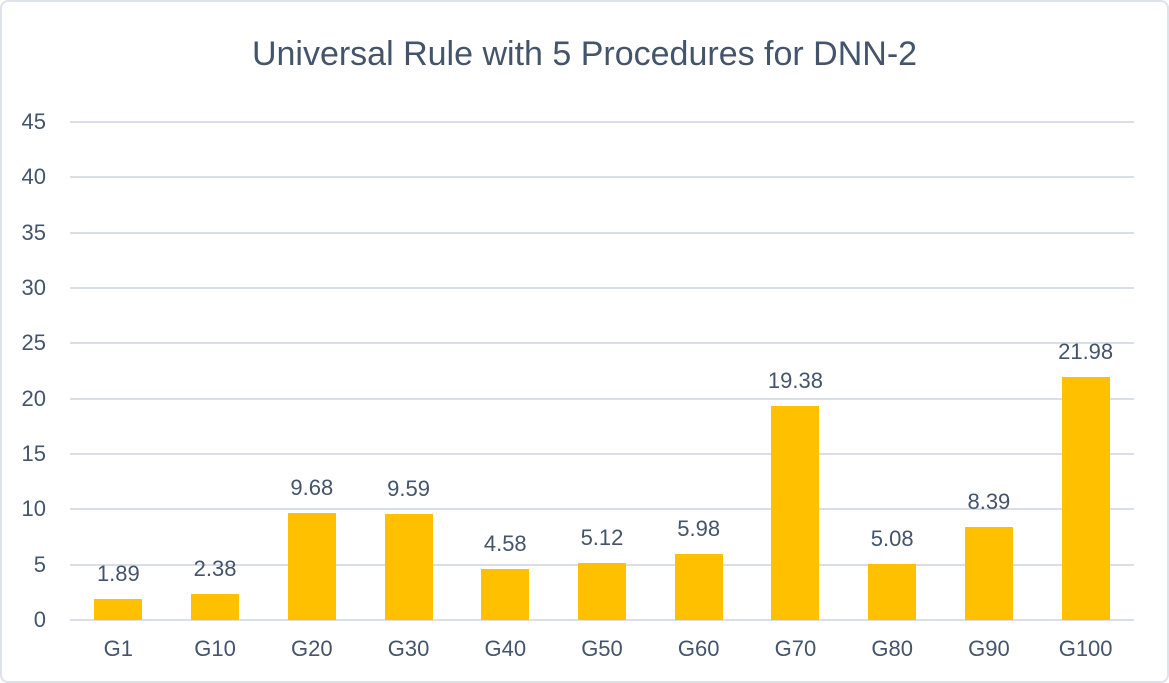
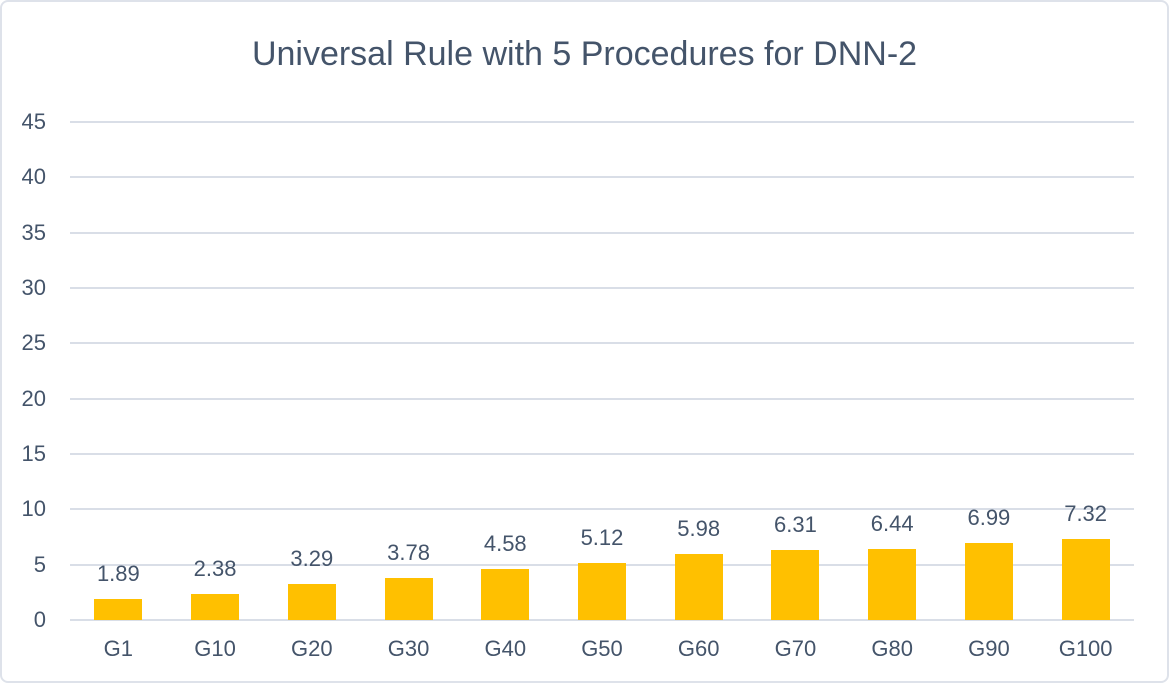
G20: 9.68 -> 3.29
G30: 9.59 -> 3.78
G70: 19.38 -> 6.31
G80: 5.08 -> 6.44
G90: 8.39 -> 6.99
G100: 21.98 -> 7.32
